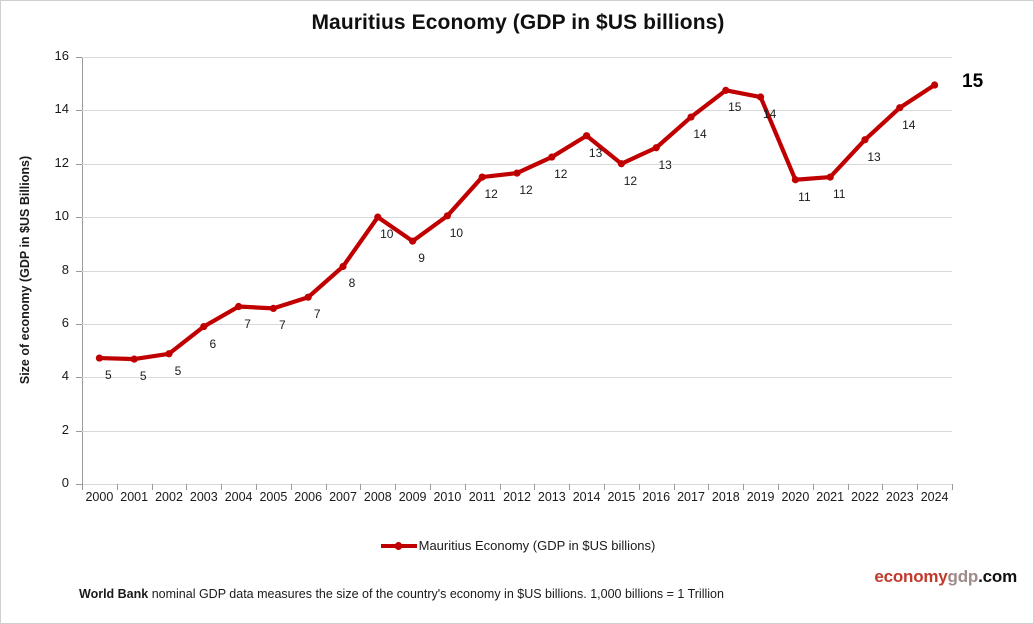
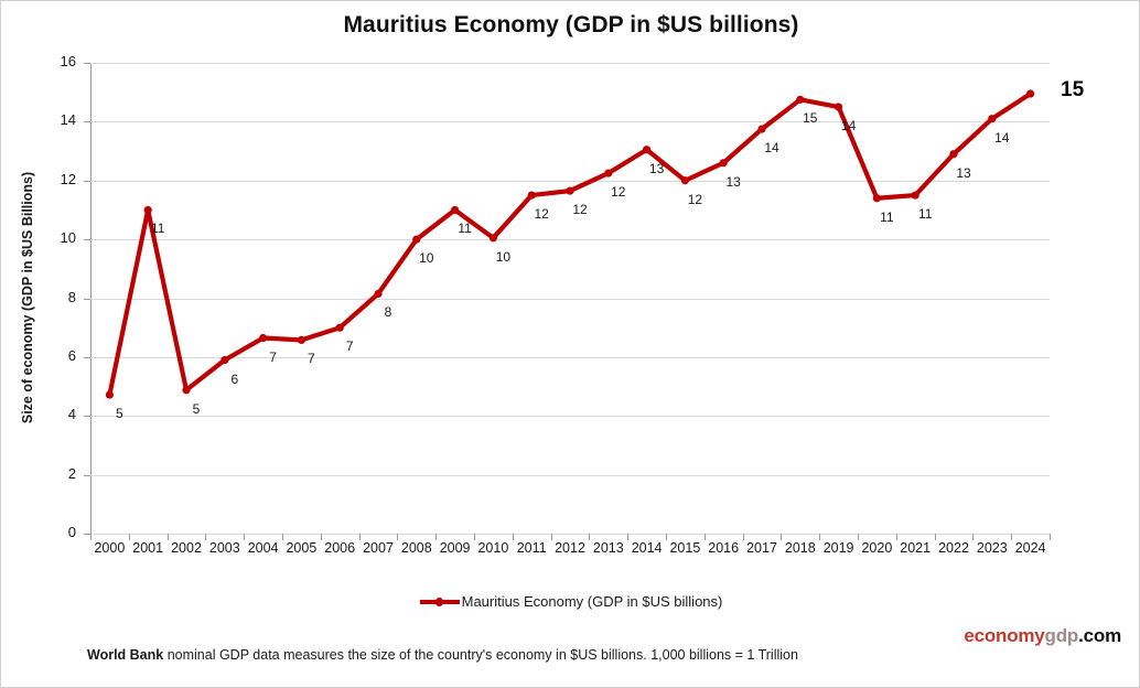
2001: 5 -> 11
2009: 9 -> 11
